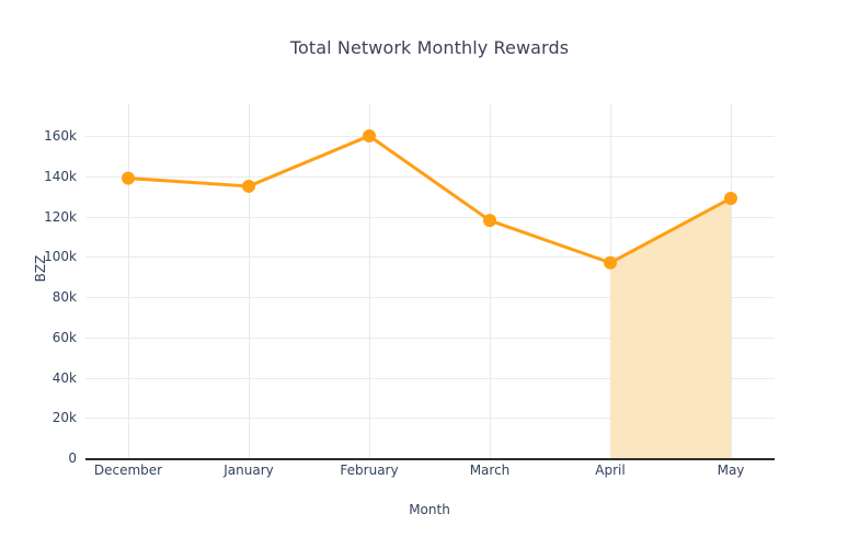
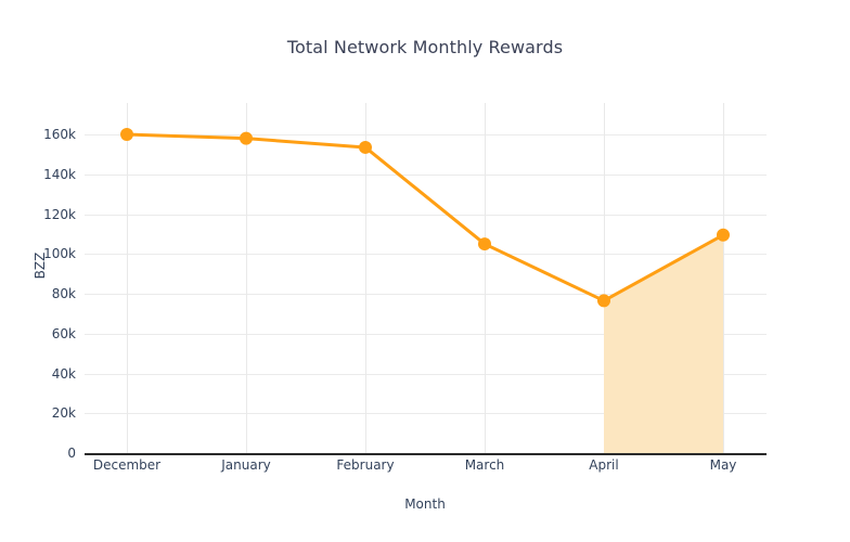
December: 139k -> 160k
January: 135k -> 158k
February: 160k -> 154k
March: 118k -> 105k
April: 97k -> 76k
May: 129k -> 110k
